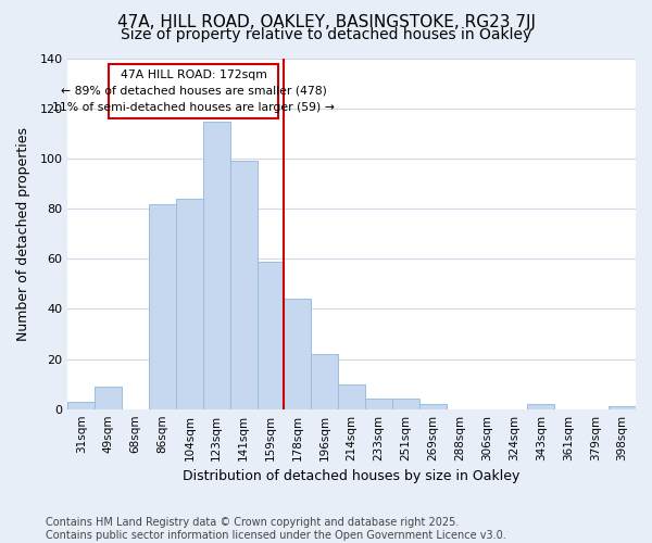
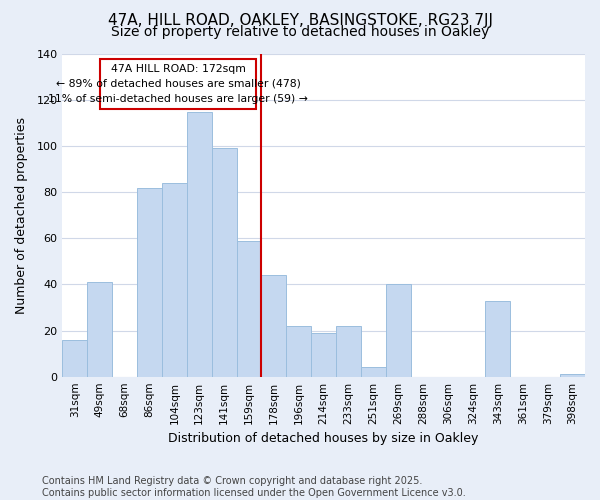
31sqm: 3 -> 16
49sqm: 9 -> 41
214sqm: 10 -> 19
233sqm: 4 -> 22
269sqm: 2 -> 40
343sqm: 2 -> 33
